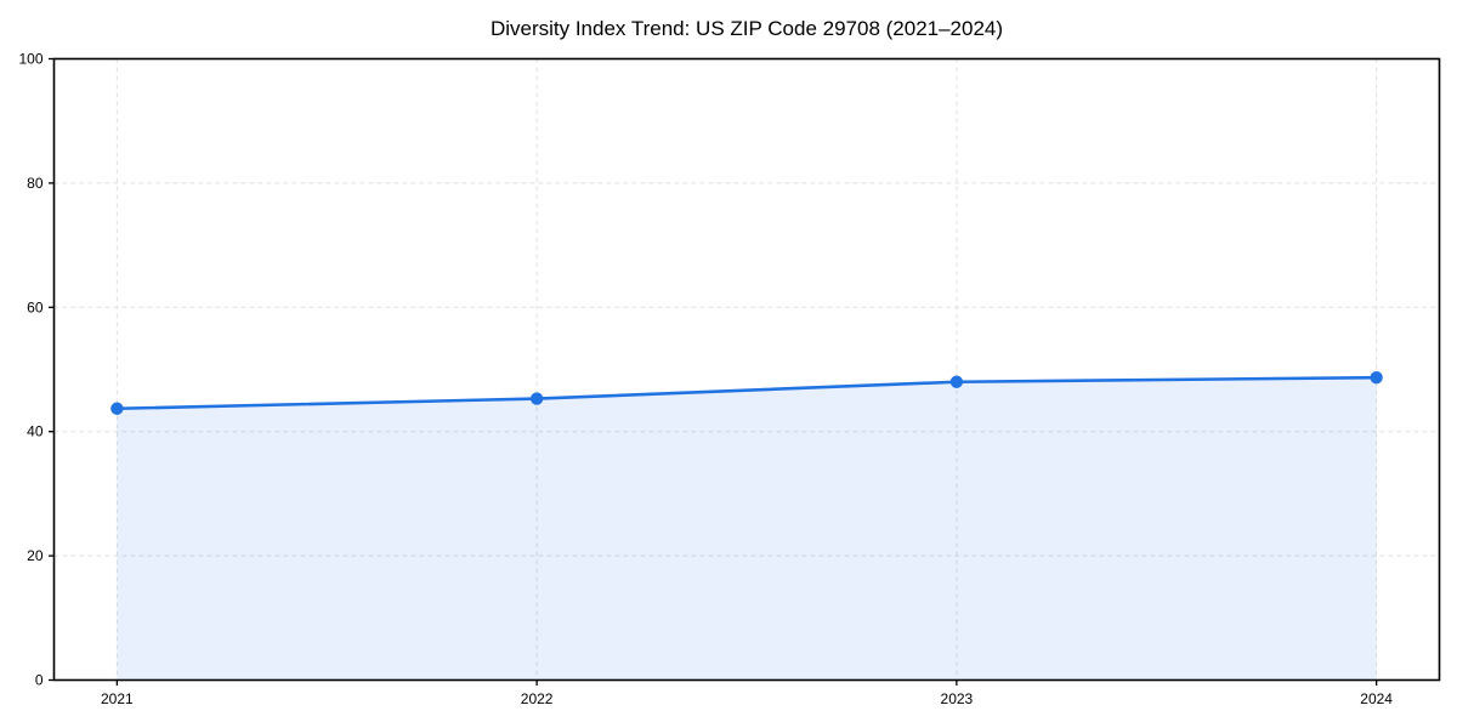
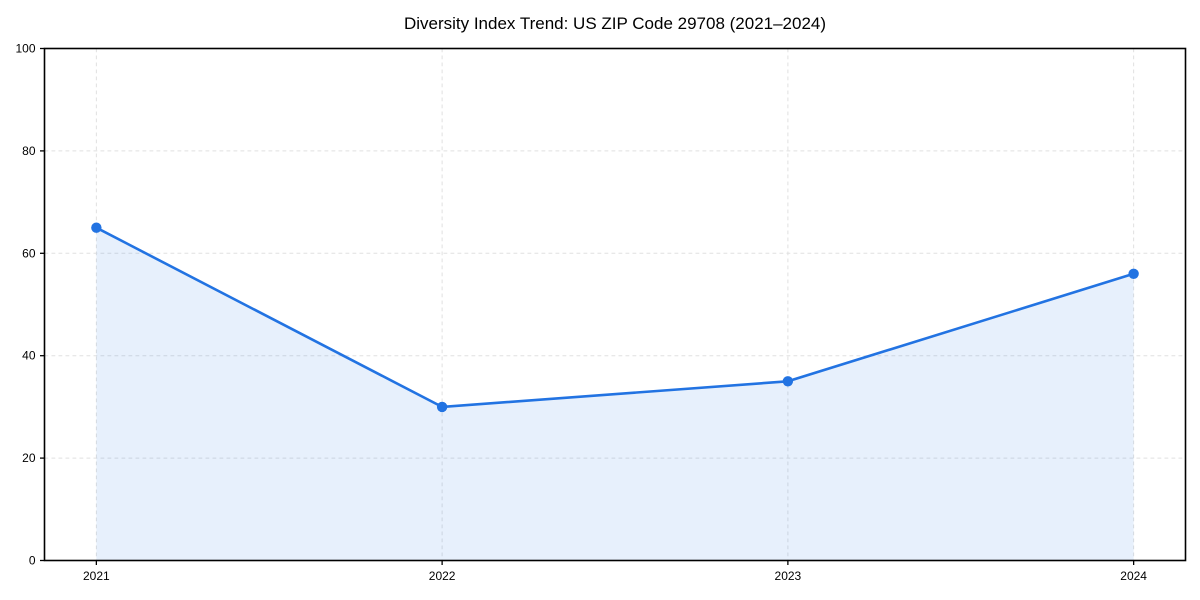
2021: 44 -> 65
2022: 45 -> 30
2023: 48 -> 35
2024: 49 -> 56
